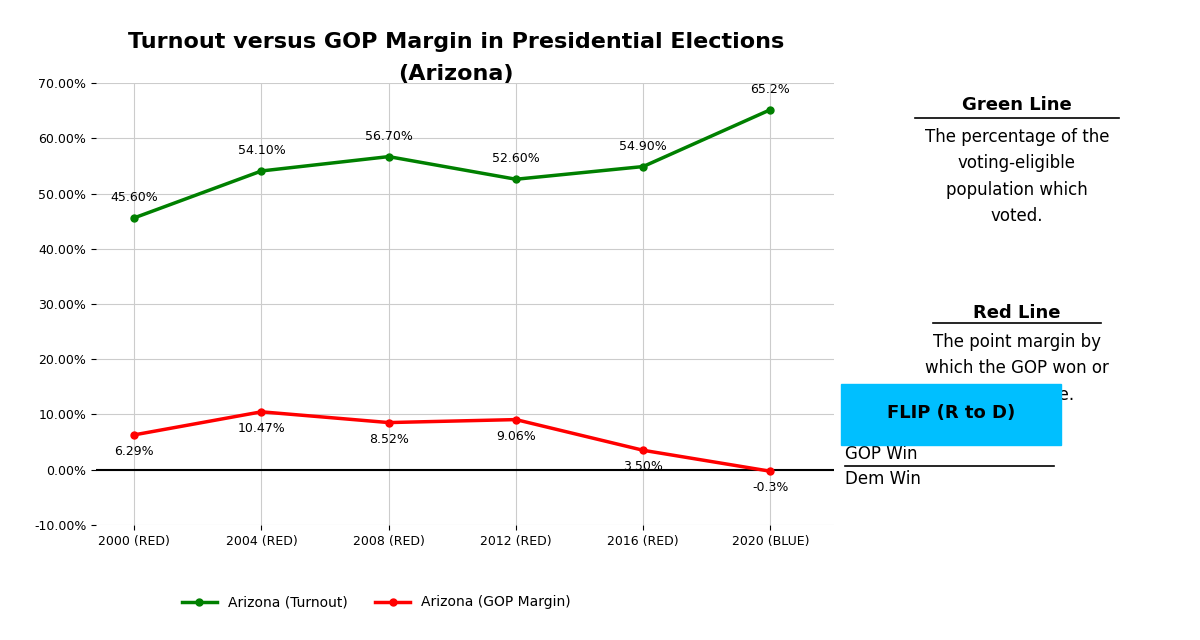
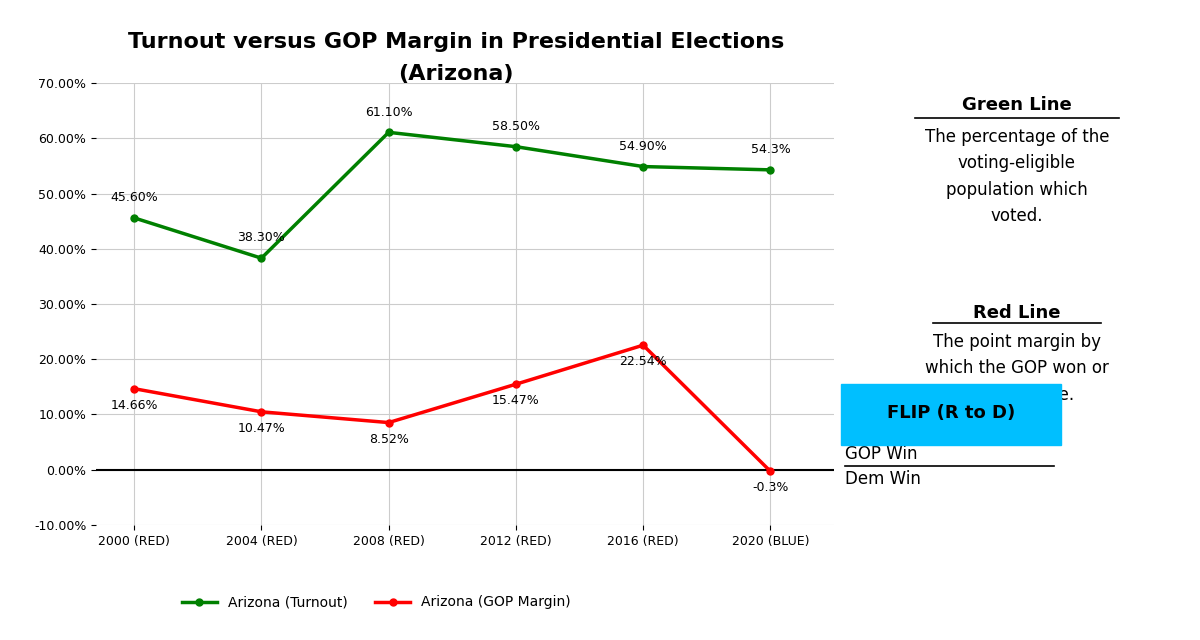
Arizona (GOP Margin)/2000 (RED): 6.29% -> 14.66%
Arizona (Turnout)/2004 (RED): 54.10% -> 38.30%
Arizona (Turnout)/2008 (RED): 56.70% -> 61.10%
Arizona (Turnout)/2012 (RED): 52.60% -> 58.50%
Arizona (GOP Margin)/2012 (RED): 9.06% -> 15.47%
Arizona (GOP Margin)/2016 (RED): 3.50% -> 22.54%
Arizona (Turnout)/2020 (BLUE): 65.2% -> 54.3%
